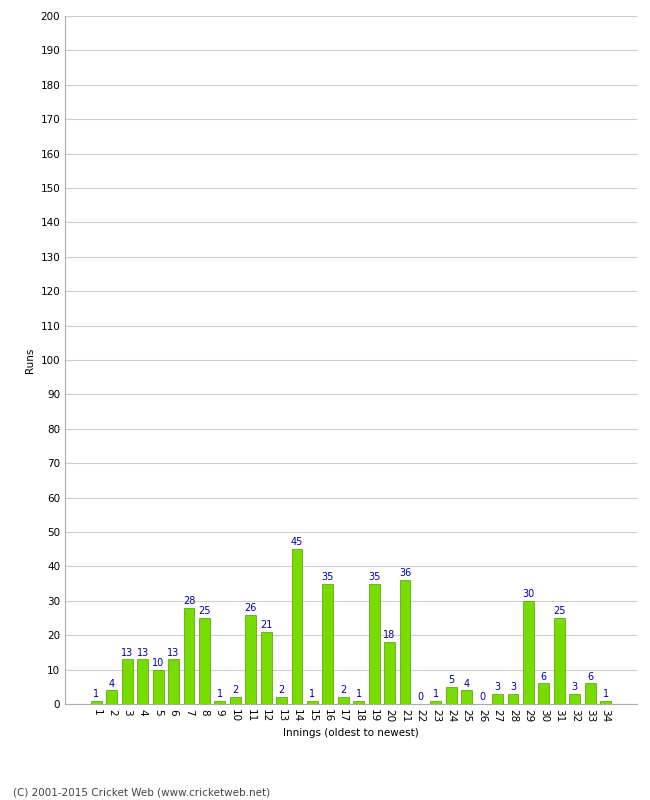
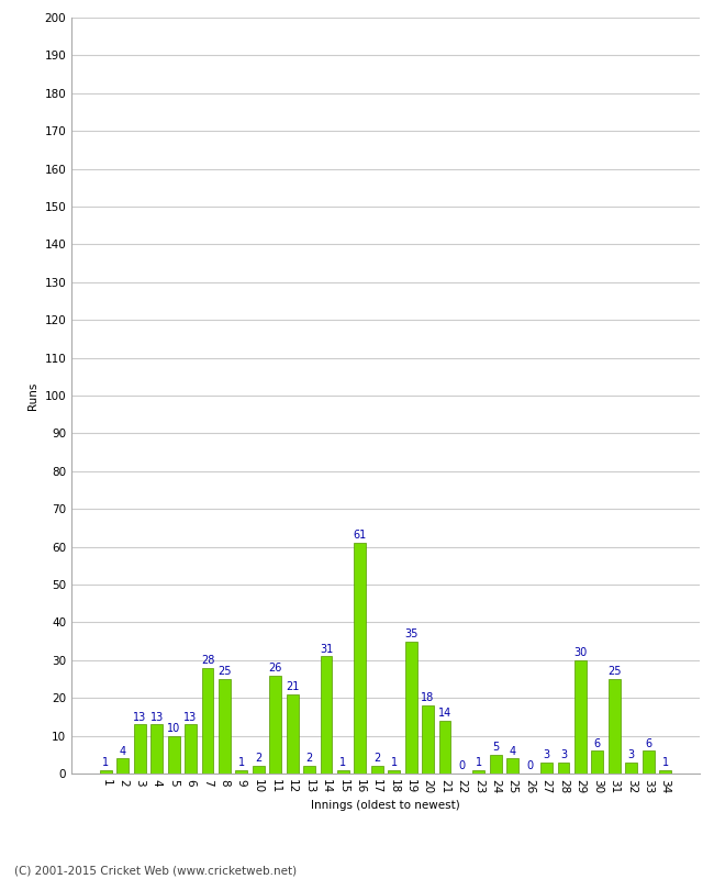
14: 45 -> 31
16: 35 -> 61
21: 36 -> 14
